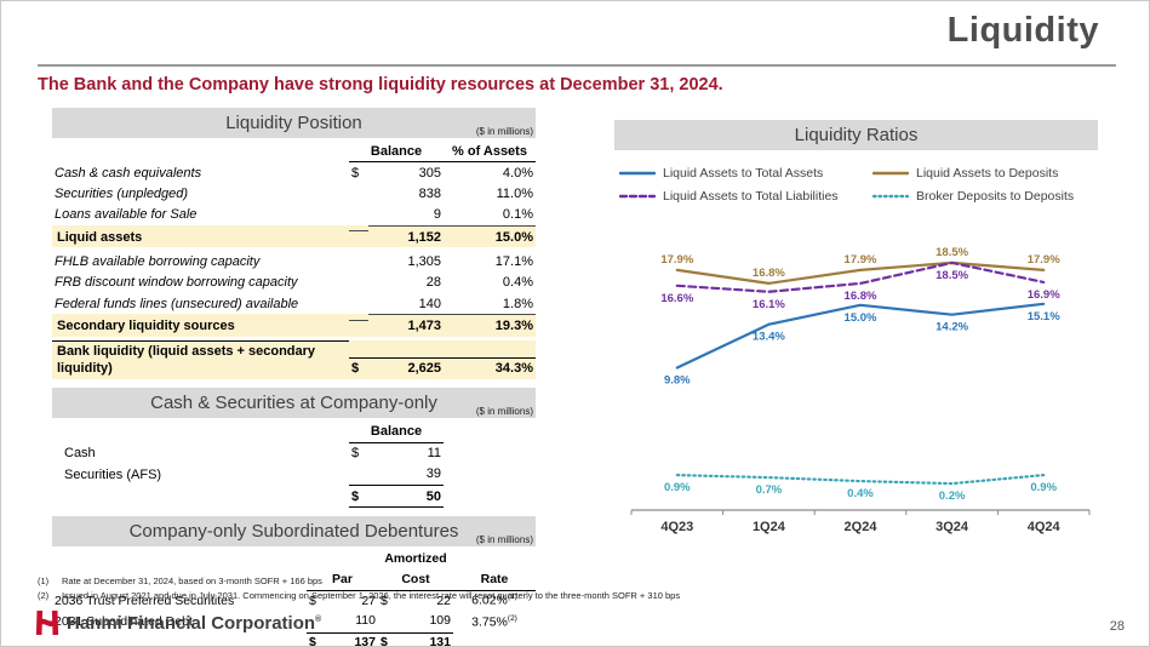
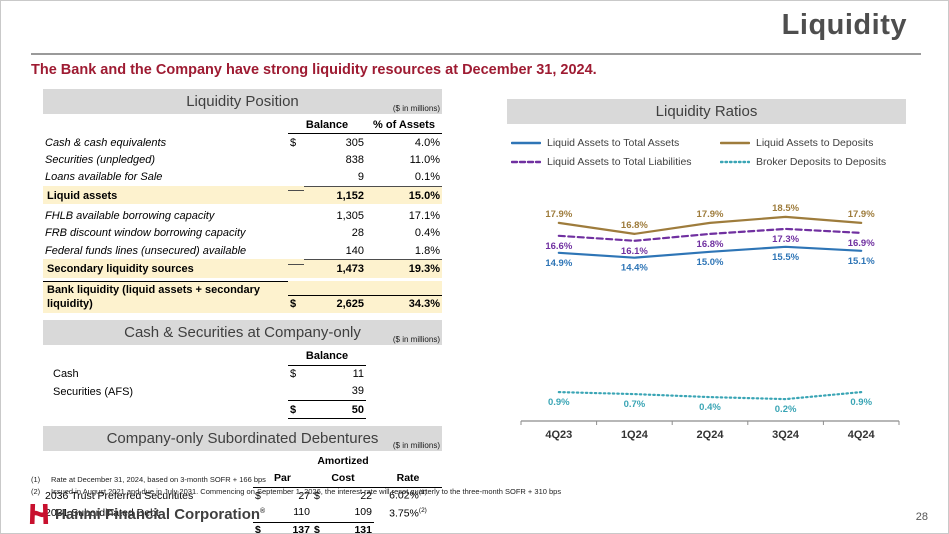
Liquid Assets to Total Assets/4Q23: 9.8% -> 14.9%
Liquid Assets to Total Assets/1Q24: 13.4% -> 14.4%
Liquid Assets to Total Assets/3Q24: 14.2% -> 15.5%
Liquid Assets to Total Liabilities/3Q24: 18.5% -> 17.3%
